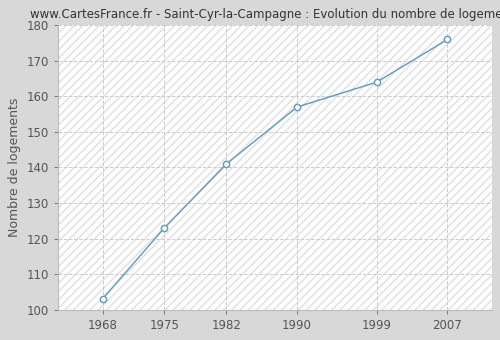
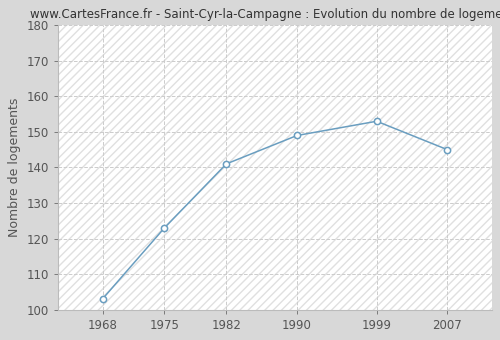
1990: 157 -> 149
1999: 164 -> 153
2007: 176 -> 145
